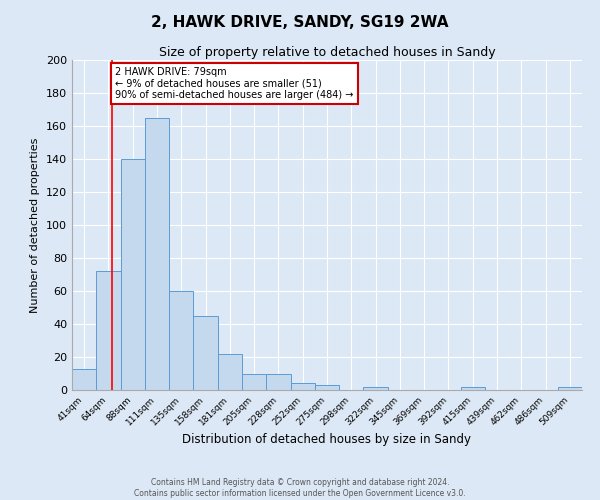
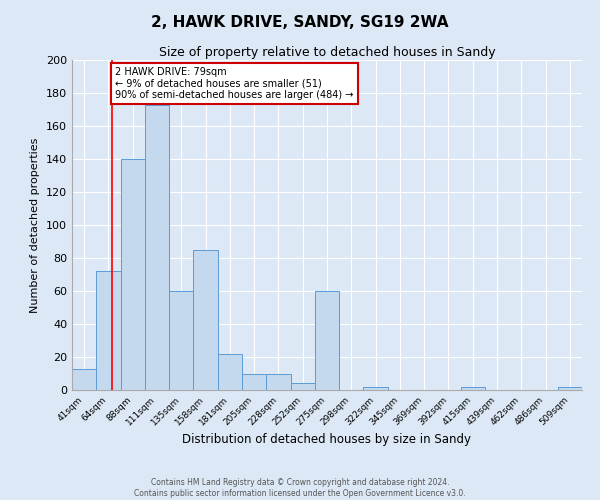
111sqm: 165 -> 173
158sqm: 45 -> 85
275sqm: 3 -> 60
